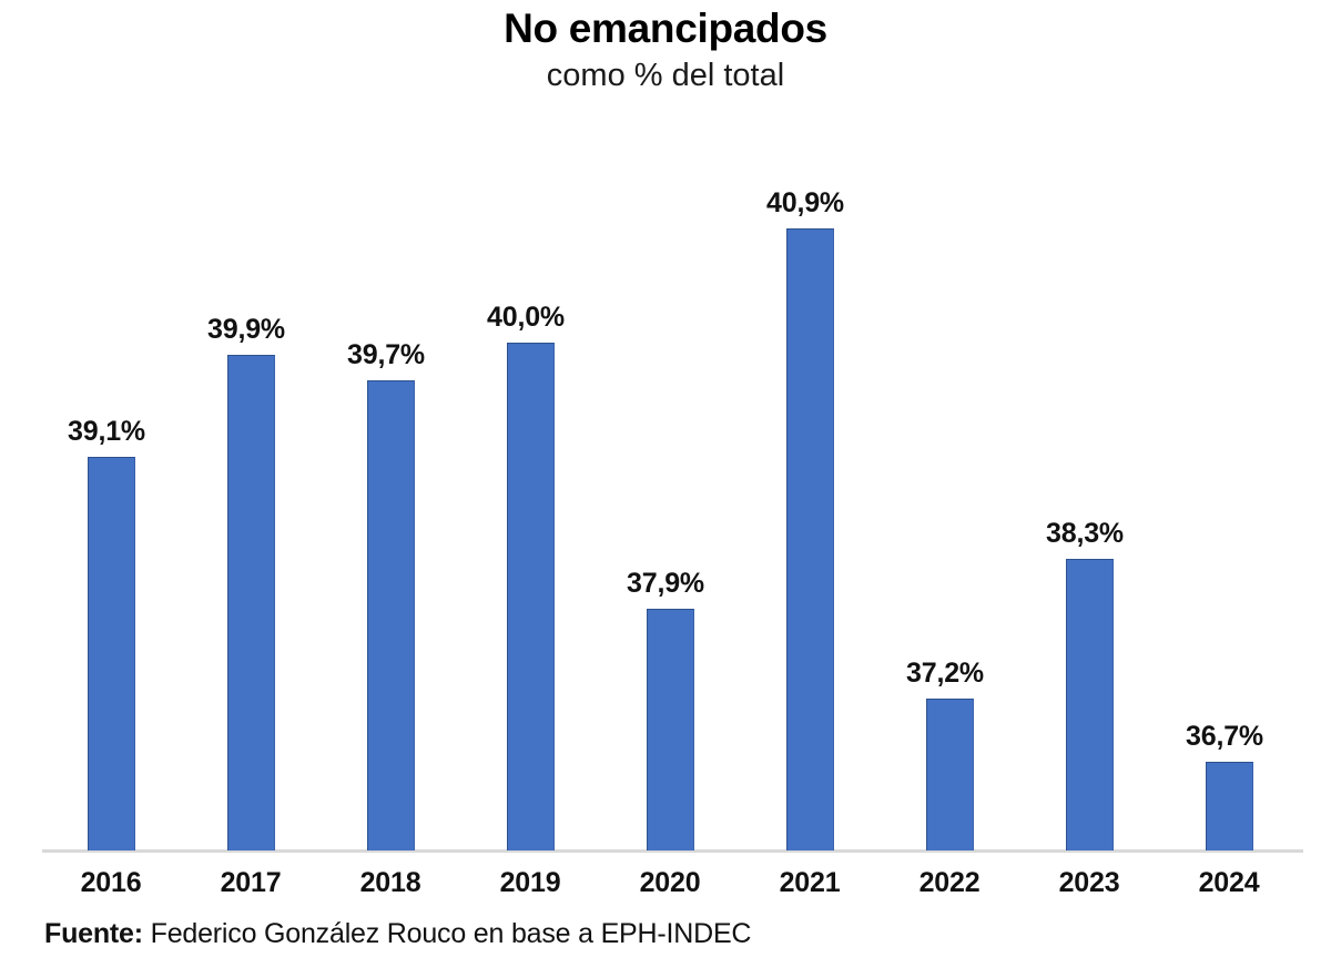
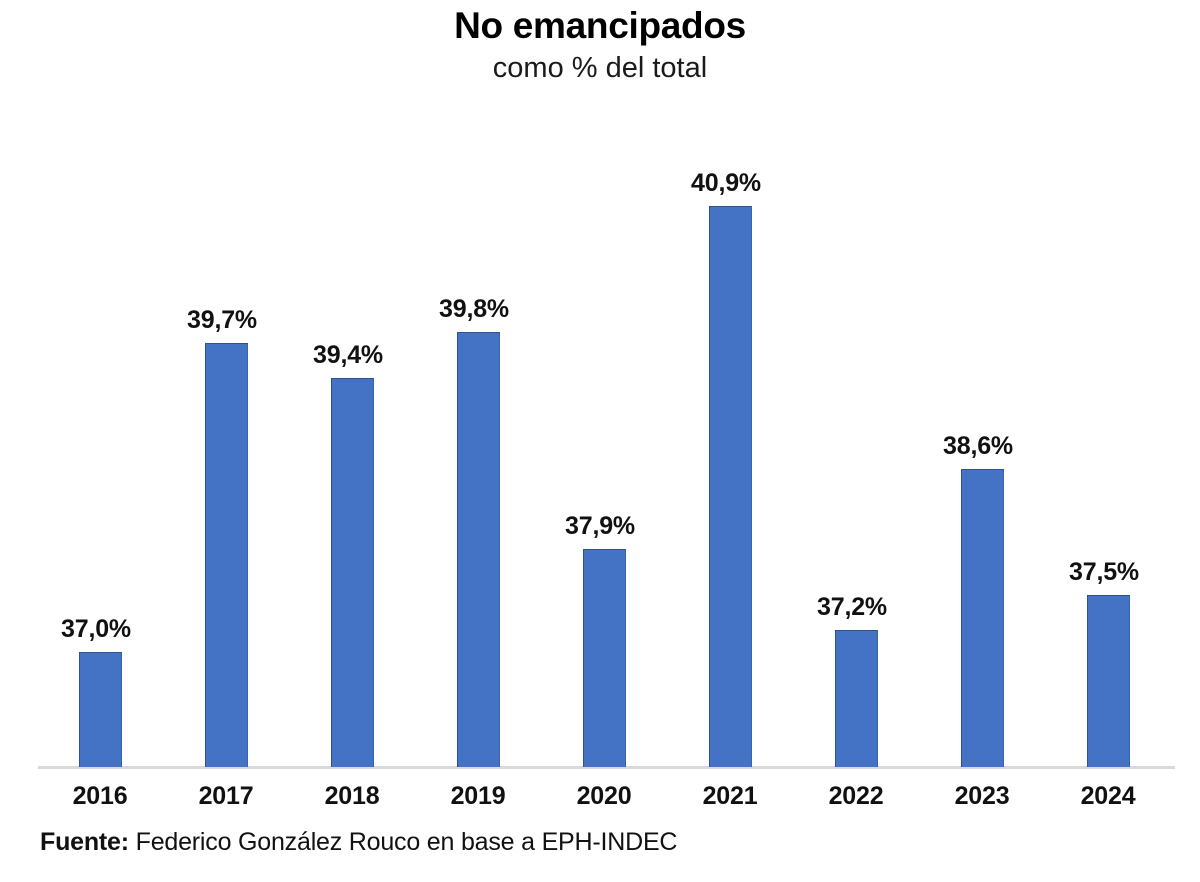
2016: 39,1% -> 37,0%
2017: 39,9% -> 39,7%
2018: 39,7% -> 39,4%
2019: 40,0% -> 39,8%
2023: 38,3% -> 38,6%
2024: 36,7% -> 37,5%
